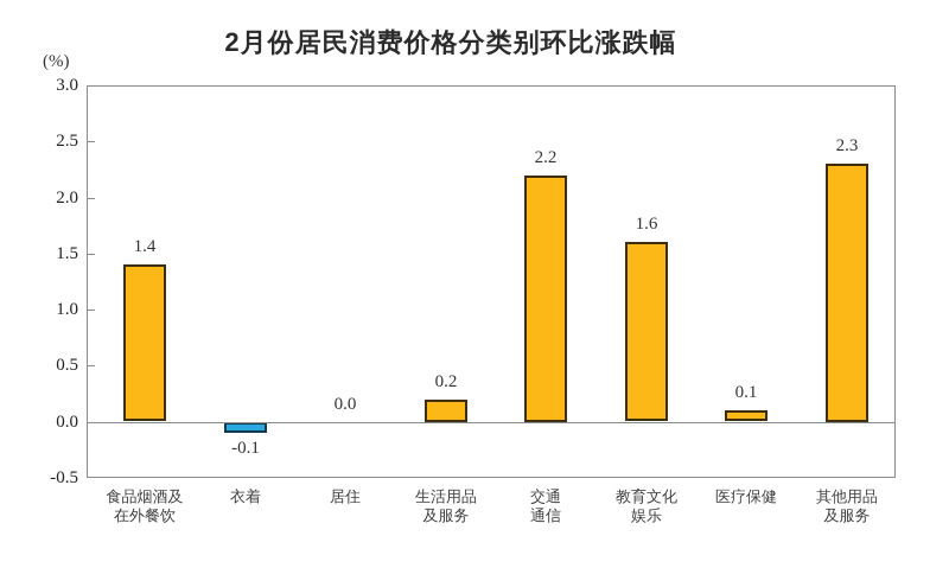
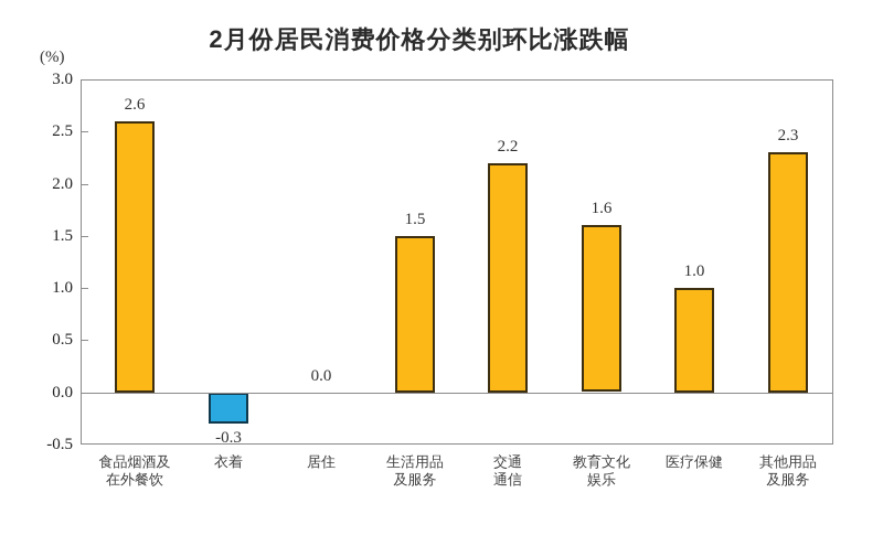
食品烟酒及 在外餐饮: 1.4 -> 2.6
衣着: -0.1 -> -0.3
生活用品 及服务: 0.2 -> 1.5
医疗保健: 0.1 -> 1.0
